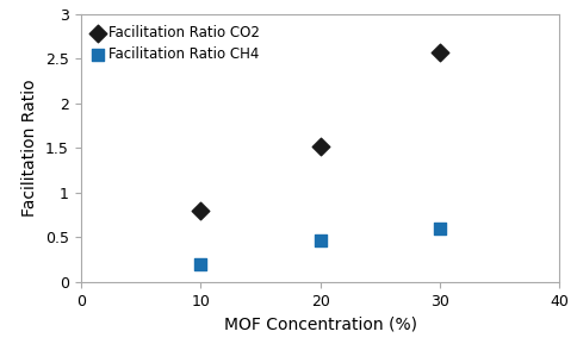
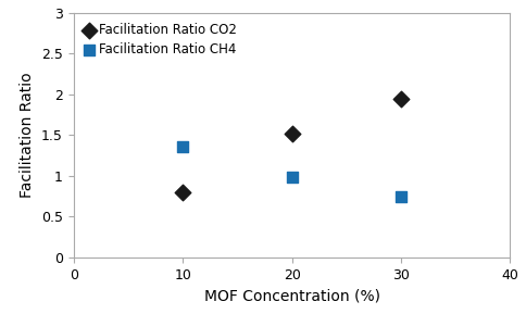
Facilitation Ratio CH4/10: 0.20 -> 1.36
Facilitation Ratio CH4/20: 0.47 -> 0.98
Facilitation Ratio CO2/30: 2.57 -> 1.94
Facilitation Ratio CH4/30: 0.60 -> 0.74
